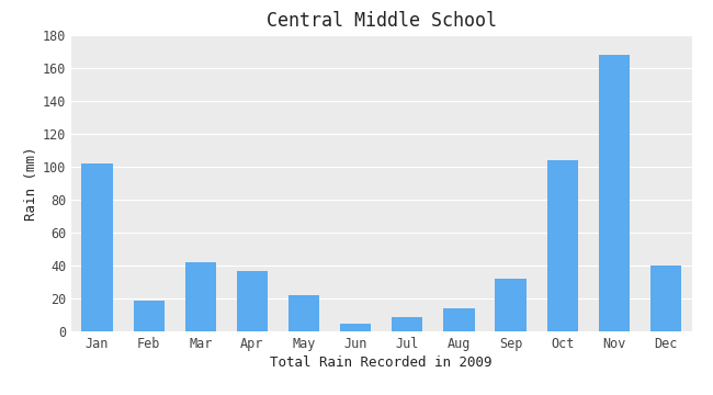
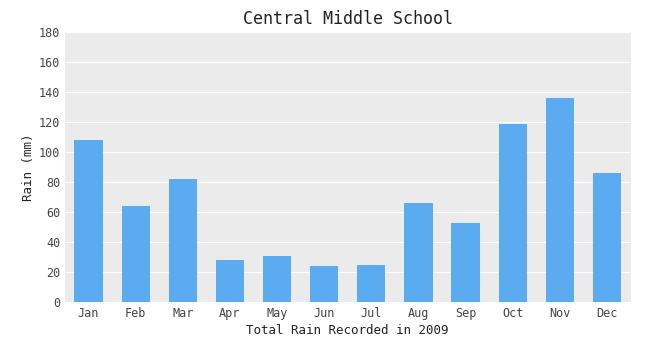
Jan: 102 -> 108
Feb: 19 -> 64
Mar: 42 -> 82
Apr: 37 -> 28
May: 22 -> 31
Jun: 5 -> 24
Jul: 9 -> 25
Aug: 14 -> 66
Sep: 32 -> 53
Oct: 104 -> 119
Nov: 168 -> 136
Dec: 40 -> 86
